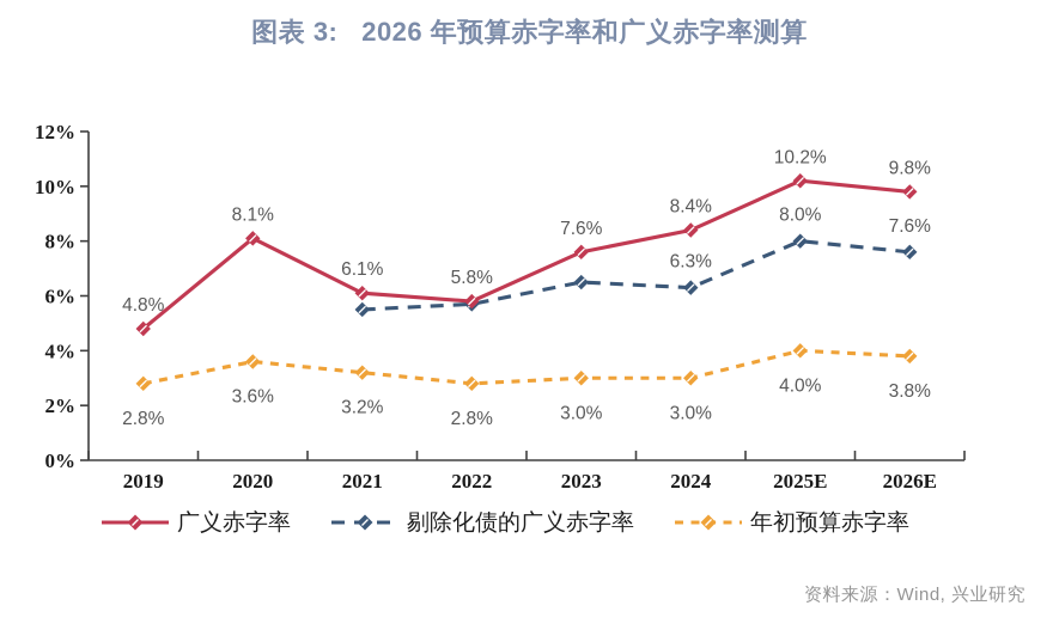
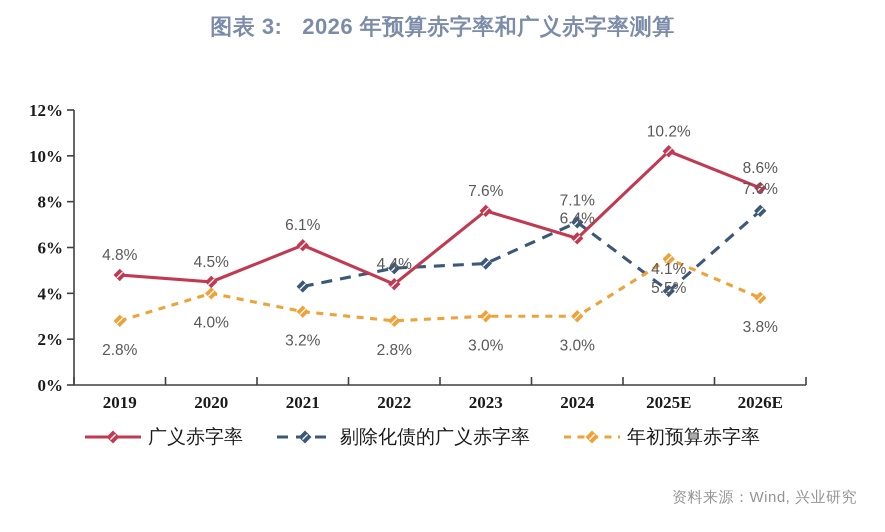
广义赤字率/2020: 8.1% -> 4.5%
年初预算赤字率/2020: 3.6% -> 4.0%
剔除化债的广义赤字率/2021: 5.5% -> 4.3%
广义赤字率/2022: 5.8% -> 4.4%
剔除化债的广义赤字率/2022: 5.7% -> 5.1%
剔除化债的广义赤字率/2023: 6.5% -> 5.3%
广义赤字率/2024: 8.4% -> 6.4%
剔除化债的广义赤字率/2024: 6.3% -> 7.1%
剔除化债的广义赤字率/2025E: 8.0% -> 4.1%
年初预算赤字率/2025E: 4.0% -> 5.5%
广义赤字率/2026E: 9.8% -> 8.6%
